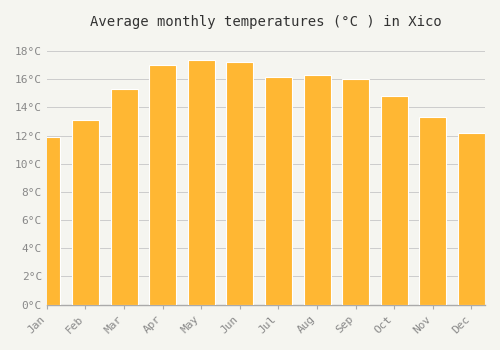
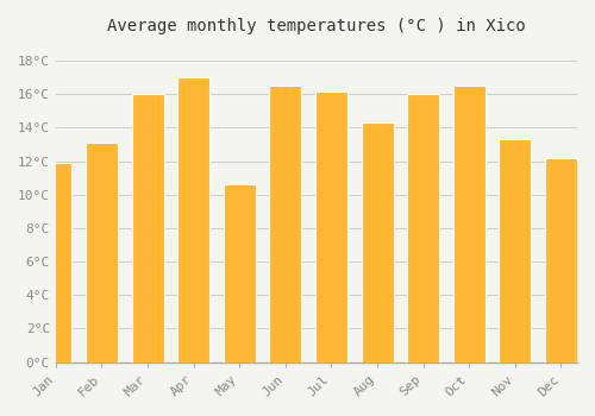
Mar: 15.3°C -> 16.0°C
May: 17.4°C -> 10.6°C
Jun: 17.2°C -> 16.5°C
Aug: 16.3°C -> 14.3°C
Oct: 14.8°C -> 16.5°C
